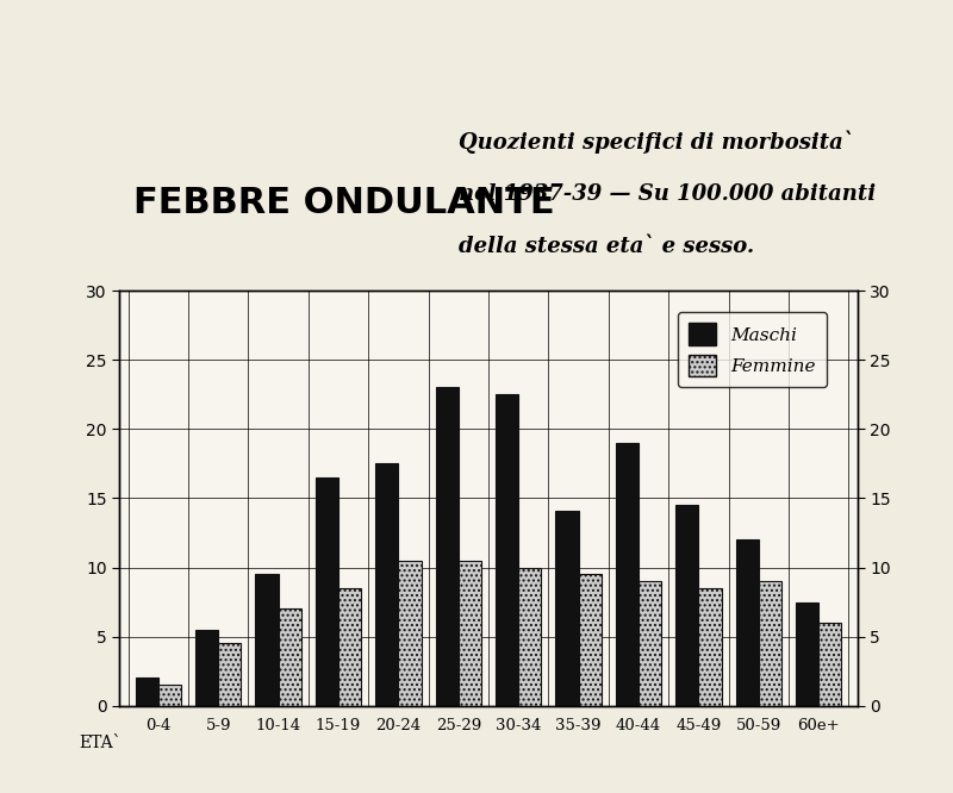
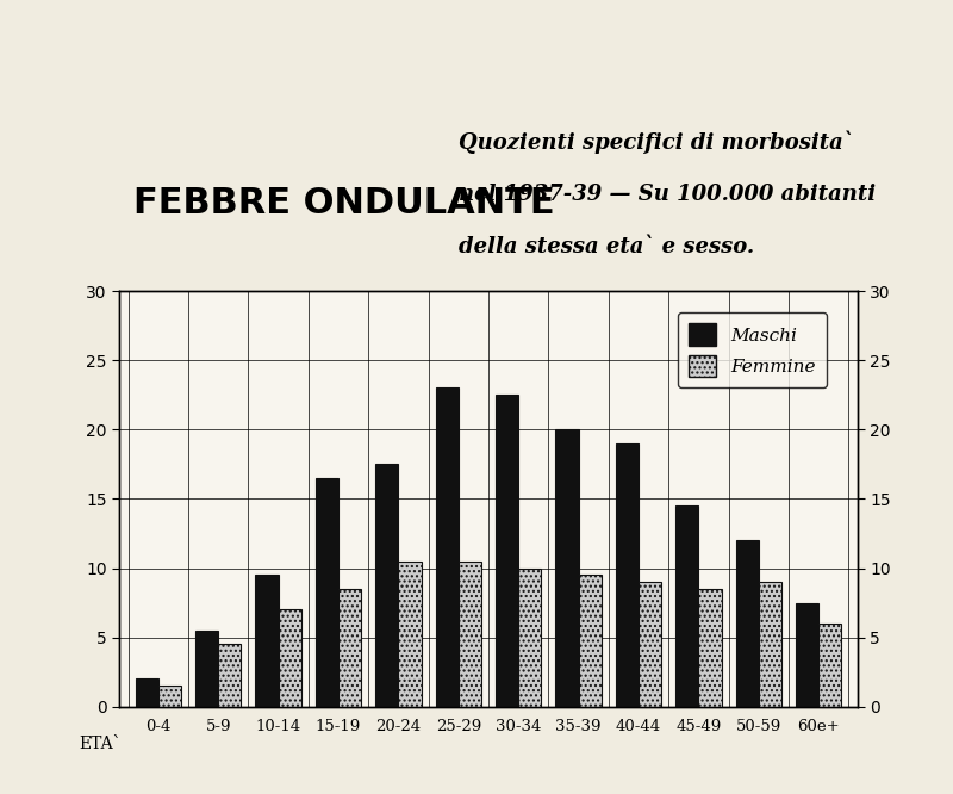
Maschi/35-39: 14.1 -> 20.0
